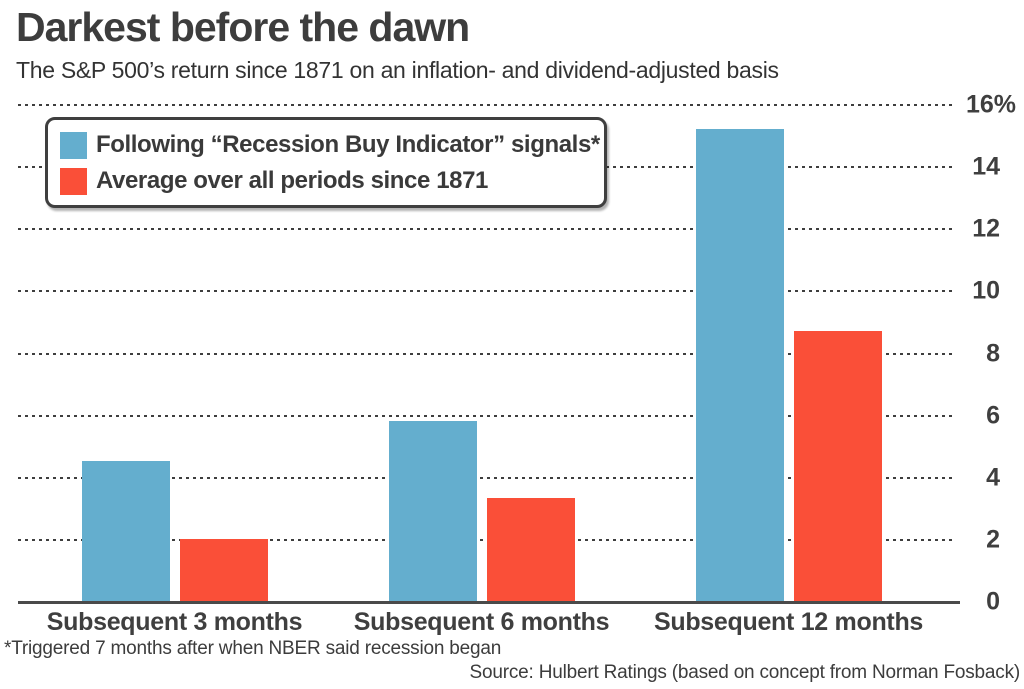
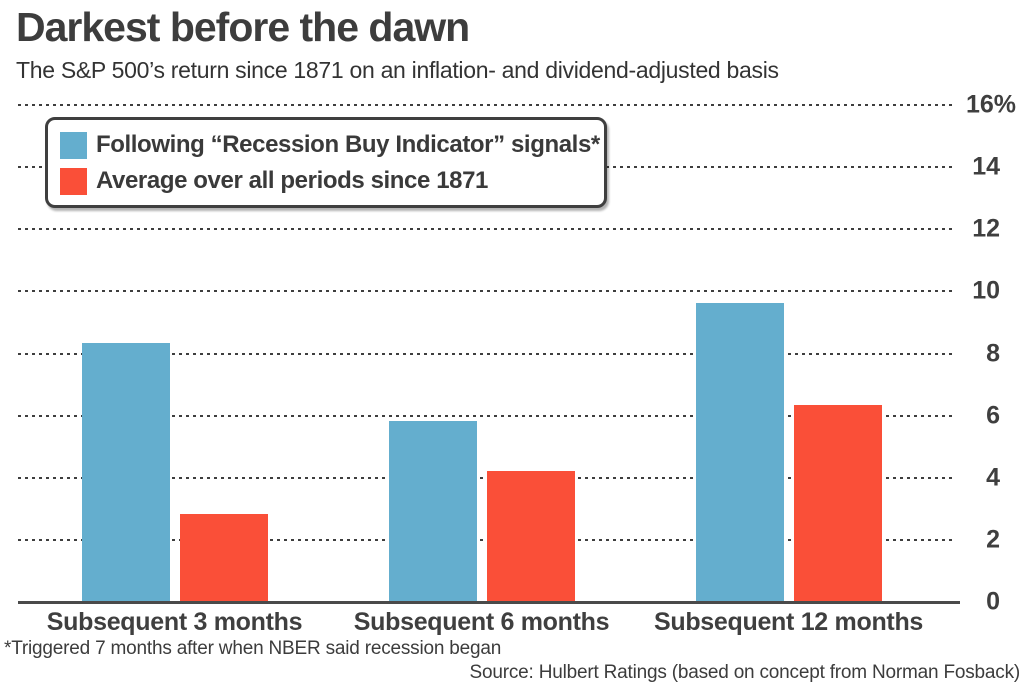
Following “Recession Buy Indicator” signals*/Subsequent 3 months: 4.5 -> 8.3
Average over all periods since 1871/Subsequent 3 months: 2.0 -> 2.8
Average over all periods since 1871/Subsequent 6 months: 3.3 -> 4.2
Following “Recession Buy Indicator” signals*/Subsequent 12 months: 15.2 -> 9.6
Average over all periods since 1871/Subsequent 12 months: 8.7 -> 6.3
